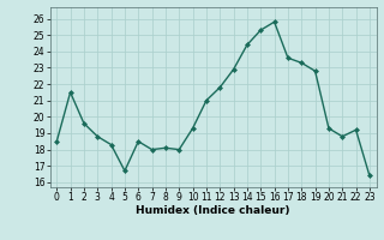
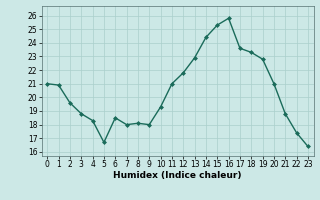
0: 18.5 -> 21.0
1: 21.5 -> 20.9
20: 19.3 -> 21.0
22: 19.2 -> 17.4
